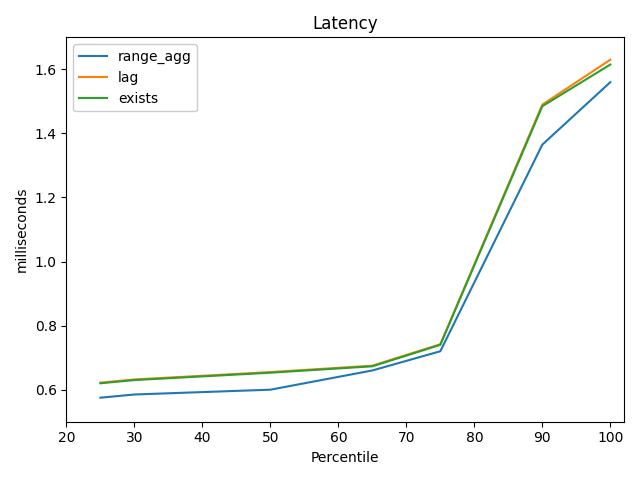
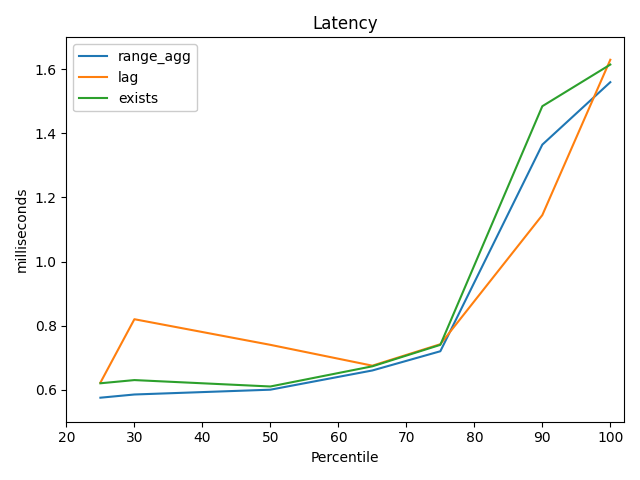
lag/30: 0.632 -> 0.820
lag/50: 0.655 -> 0.740
exists/50: 0.653 -> 0.610
lag/90: 1.490 -> 1.145
